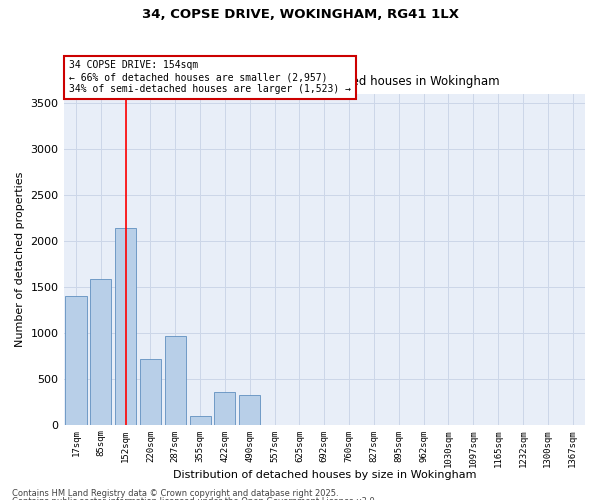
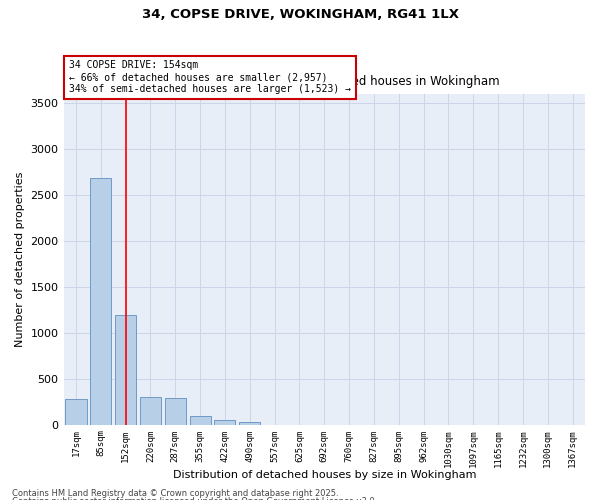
17sqm: 1400 -> 280
85sqm: 1580 -> 2680
152sqm: 2140 -> 1190
220sqm: 720 -> 300
287sqm: 960 -> 300
422sqm: 360 -> 50
490sqm: 320 -> 30
